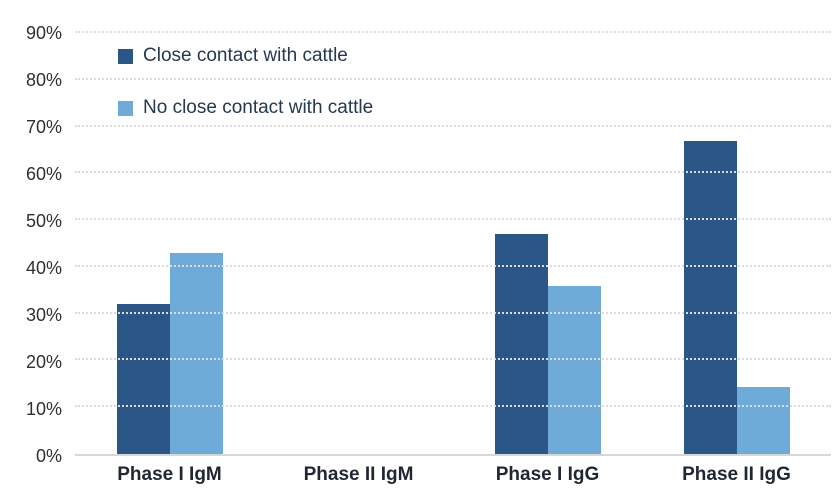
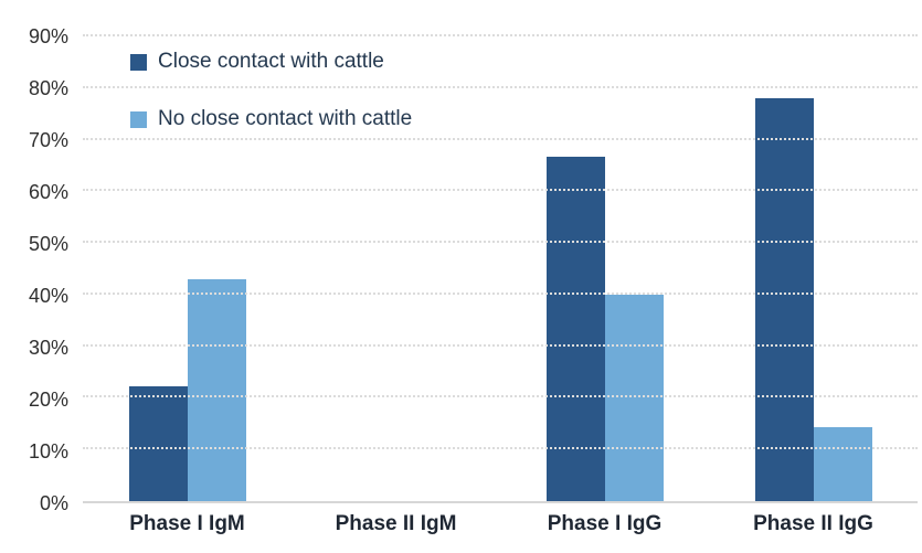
Close contact with cattle/Phase I IgM: 32% -> 22%
Close contact with cattle/Phase I IgG: 47% -> 67%
No close contact with cattle/Phase I IgG: 36% -> 40%
Close contact with cattle/Phase II IgG: 67% -> 78%
